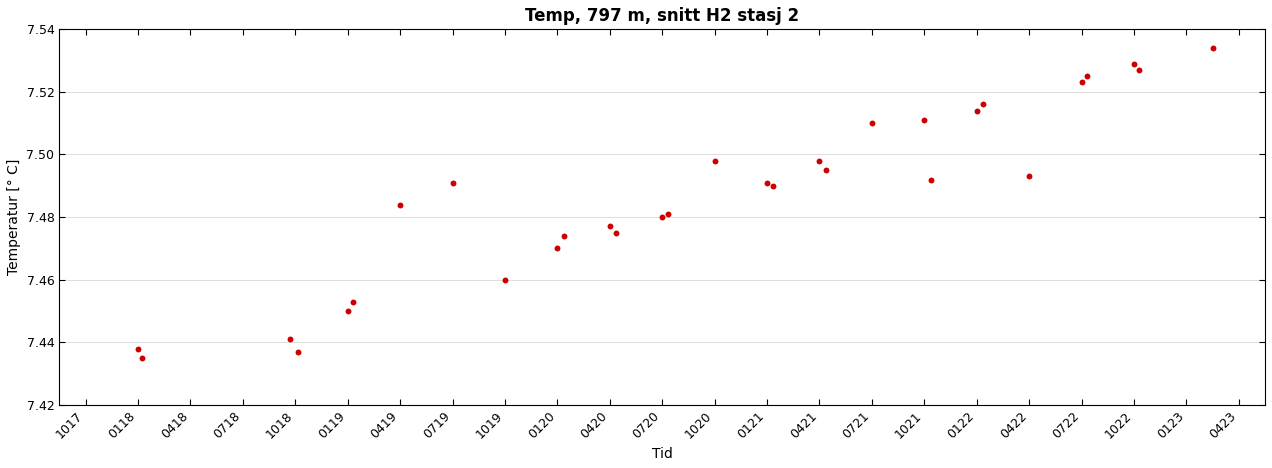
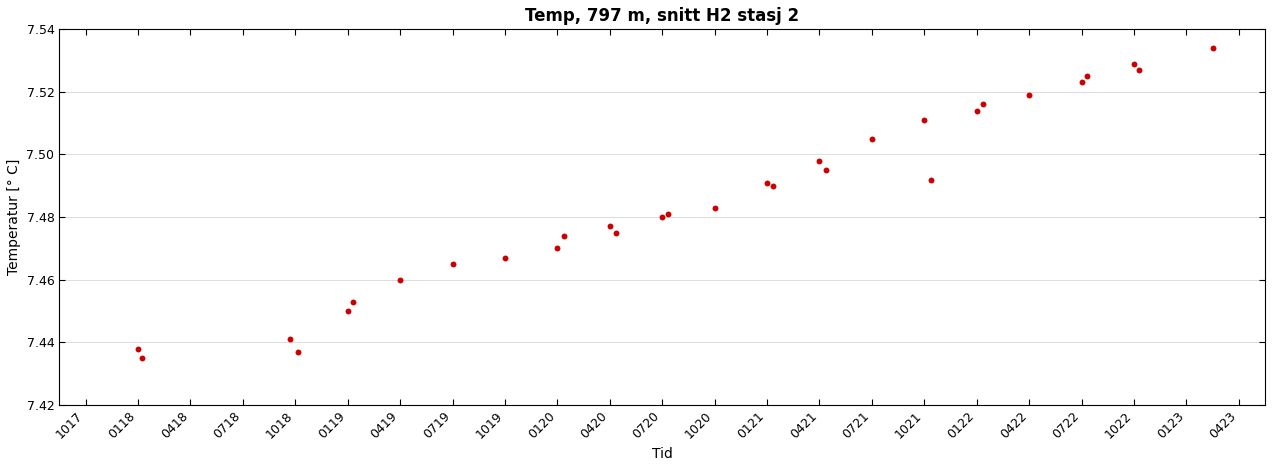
0419: 7.484 -> 7.460
0719: 7.491 -> 7.465
1019: 7.460 -> 7.467
1020: 7.498 -> 7.483
0721: 7.510 -> 7.505
0422: 7.493 -> 7.519
